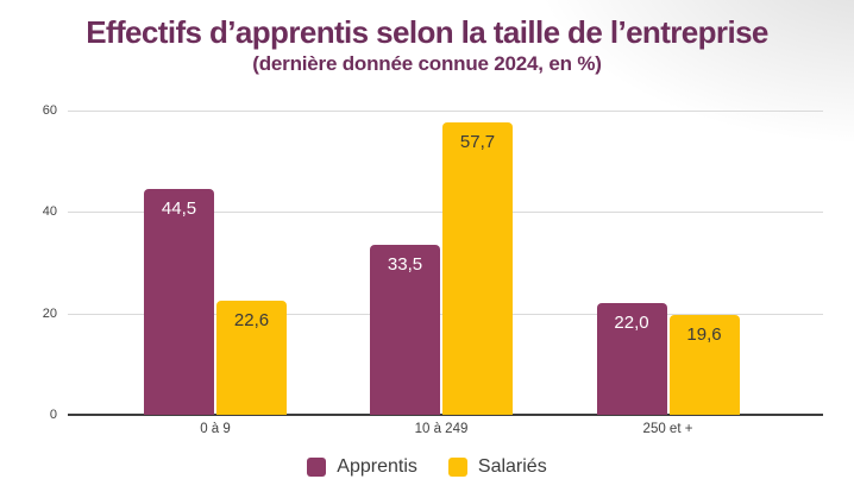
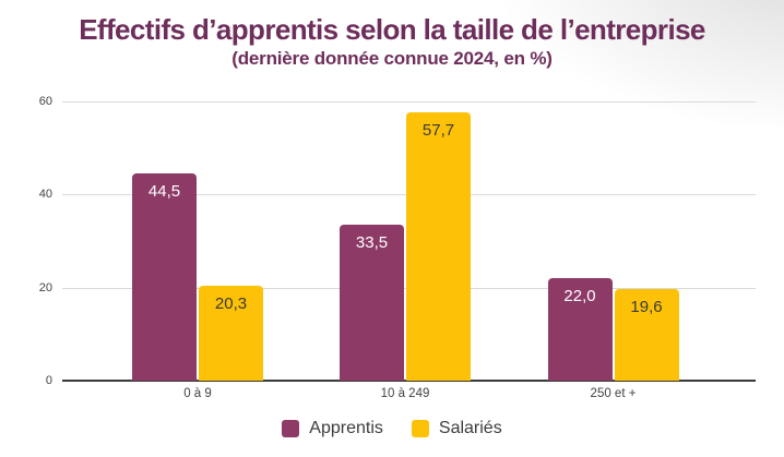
Salariés/0 à 9: 22,6 -> 20,3
